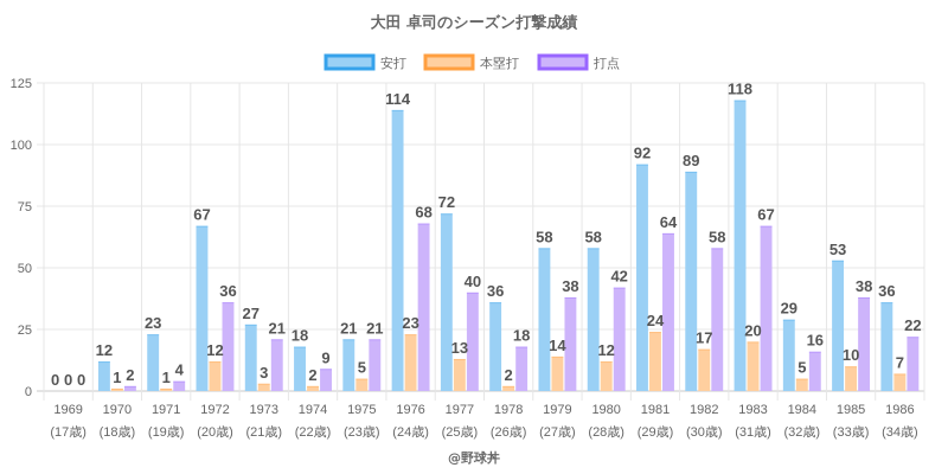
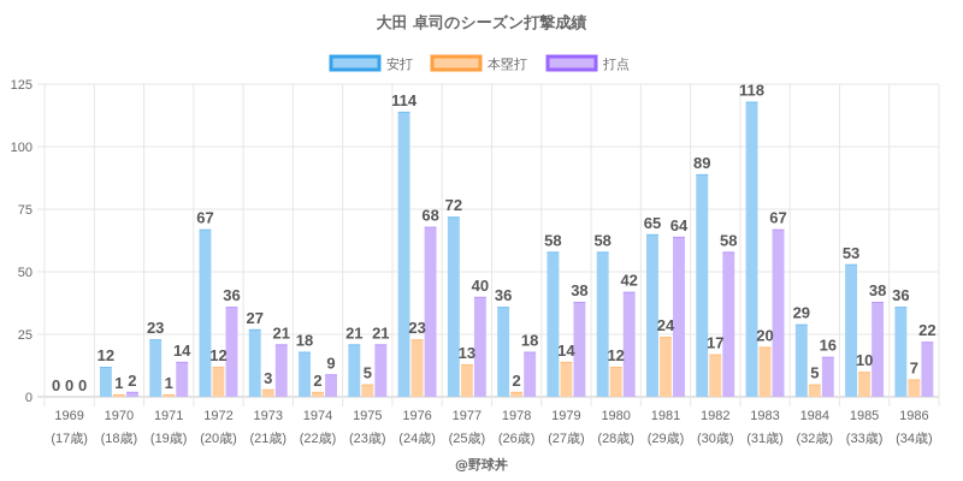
打点/1971: 4 -> 14
安打/1981: 92 -> 65
